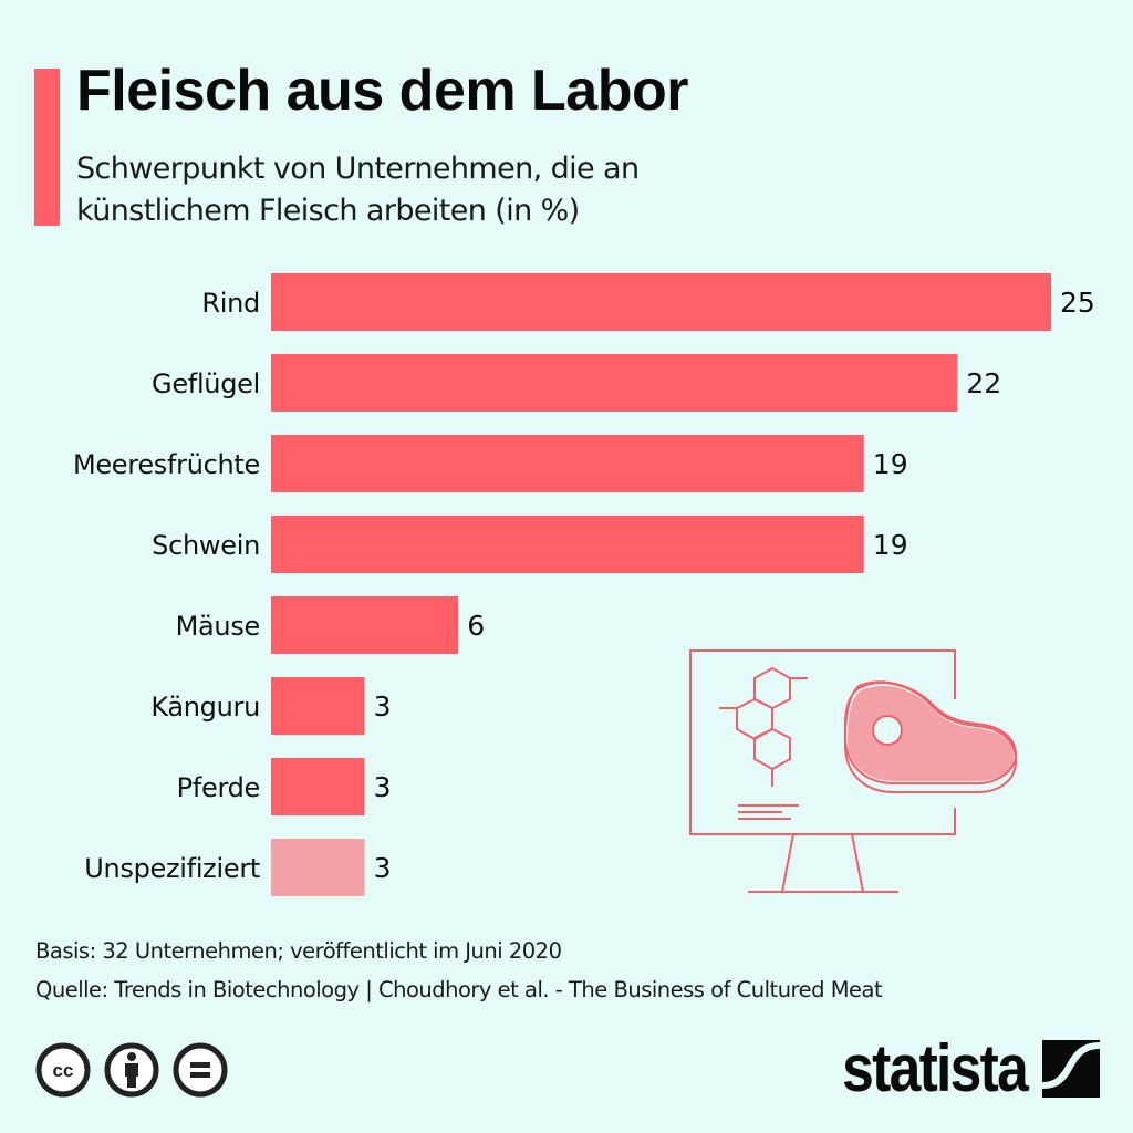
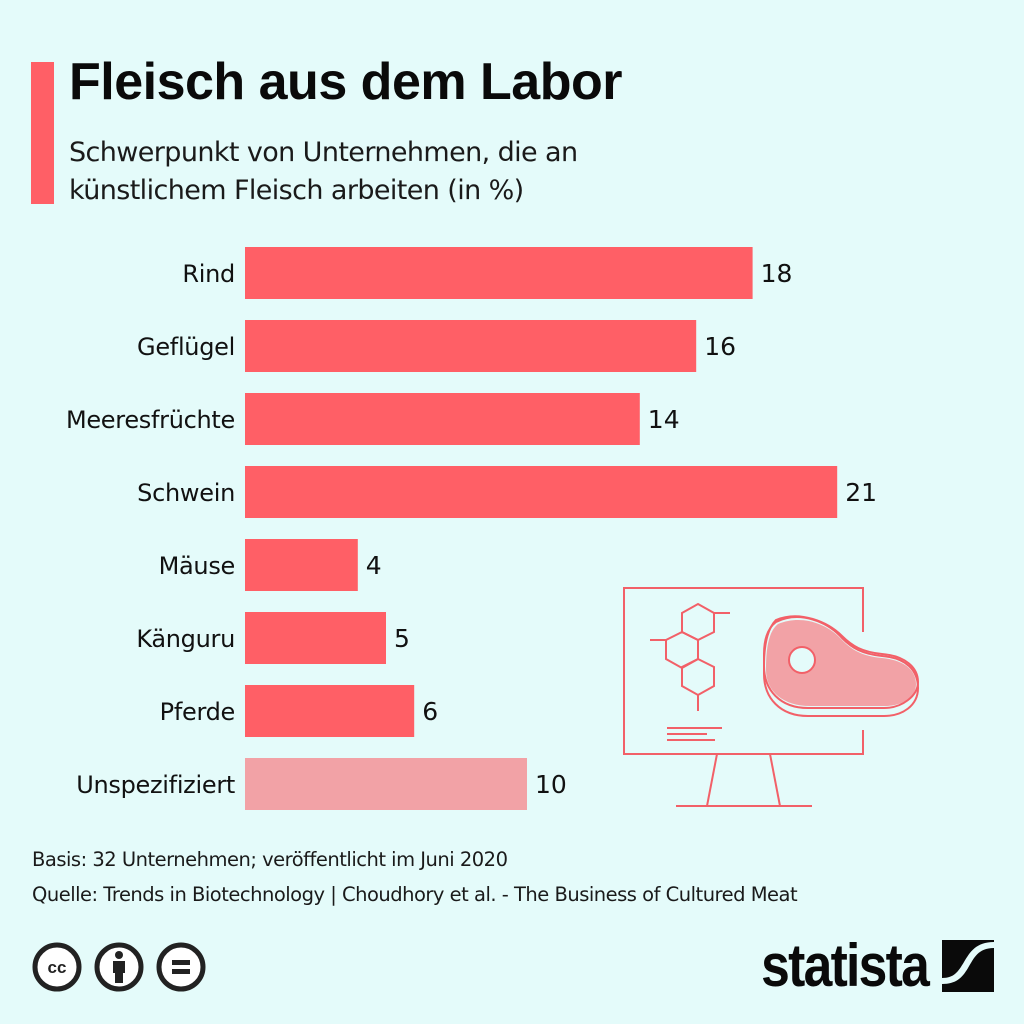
Rind: 25 -> 18
Geflügel: 22 -> 16
Meeresfrüchte: 19 -> 14
Schwein: 19 -> 21
Mäuse: 6 -> 4
Känguru: 3 -> 5
Pferde: 3 -> 6
Unspezifiziert: 3 -> 10
